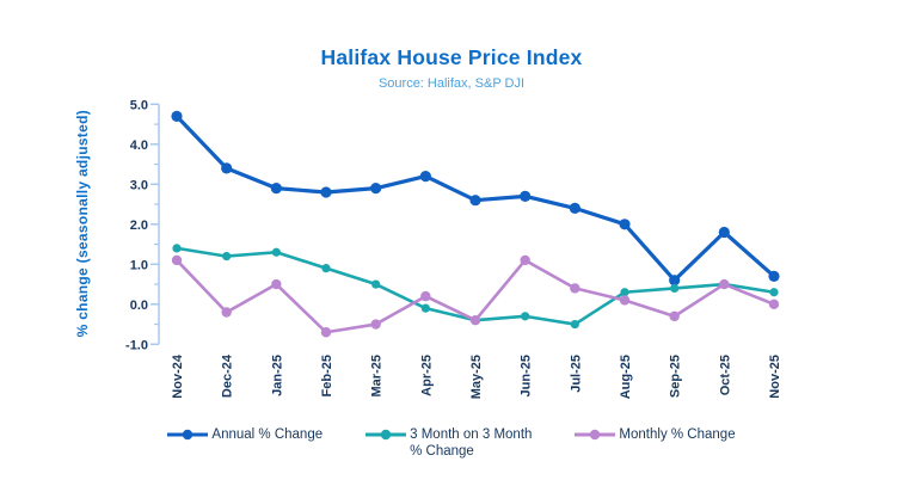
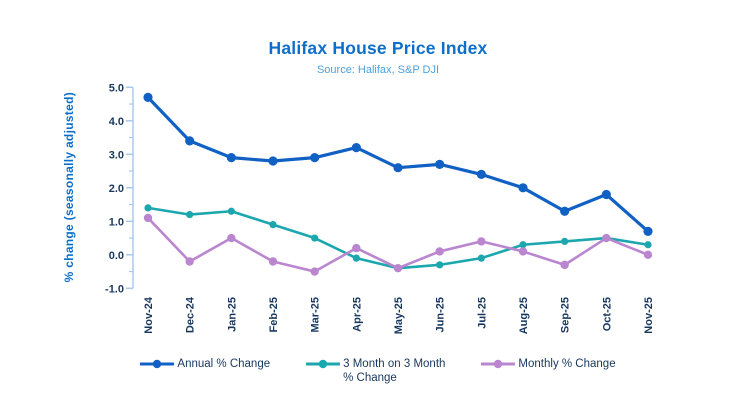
Monthly % Change/Feb-25: -0.7 -> -0.2
Monthly % Change/Jun-25: 1.1 -> 0.1
3 Month on 3 Month % Change/Jul-25: -0.5 -> -0.1
Annual % Change/Sep-25: 0.6 -> 1.3
